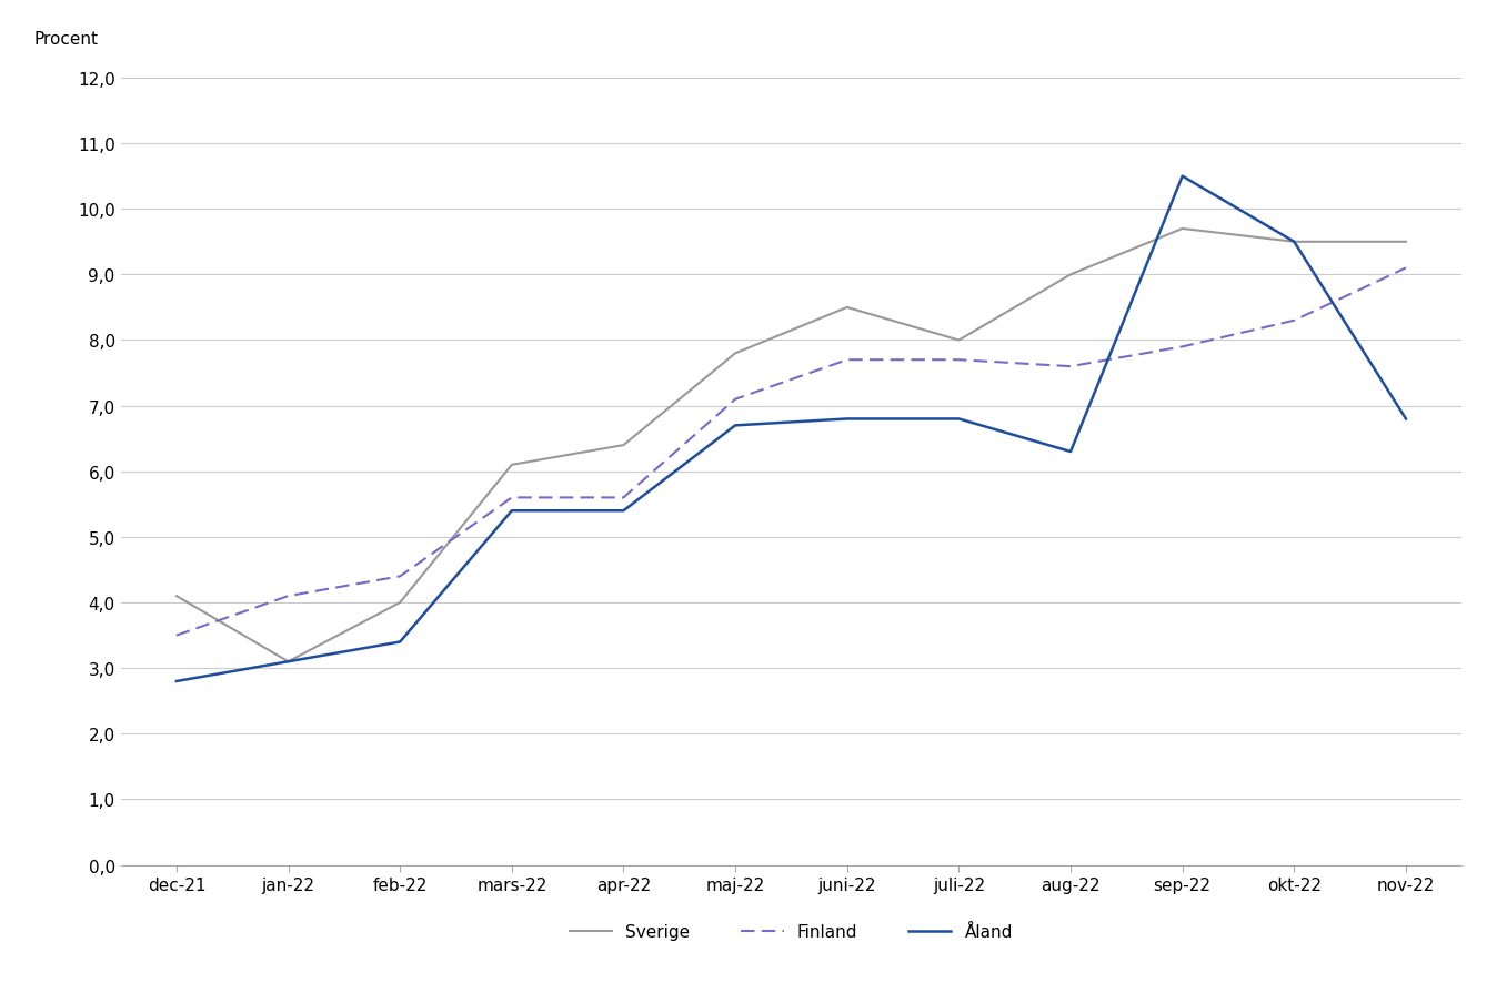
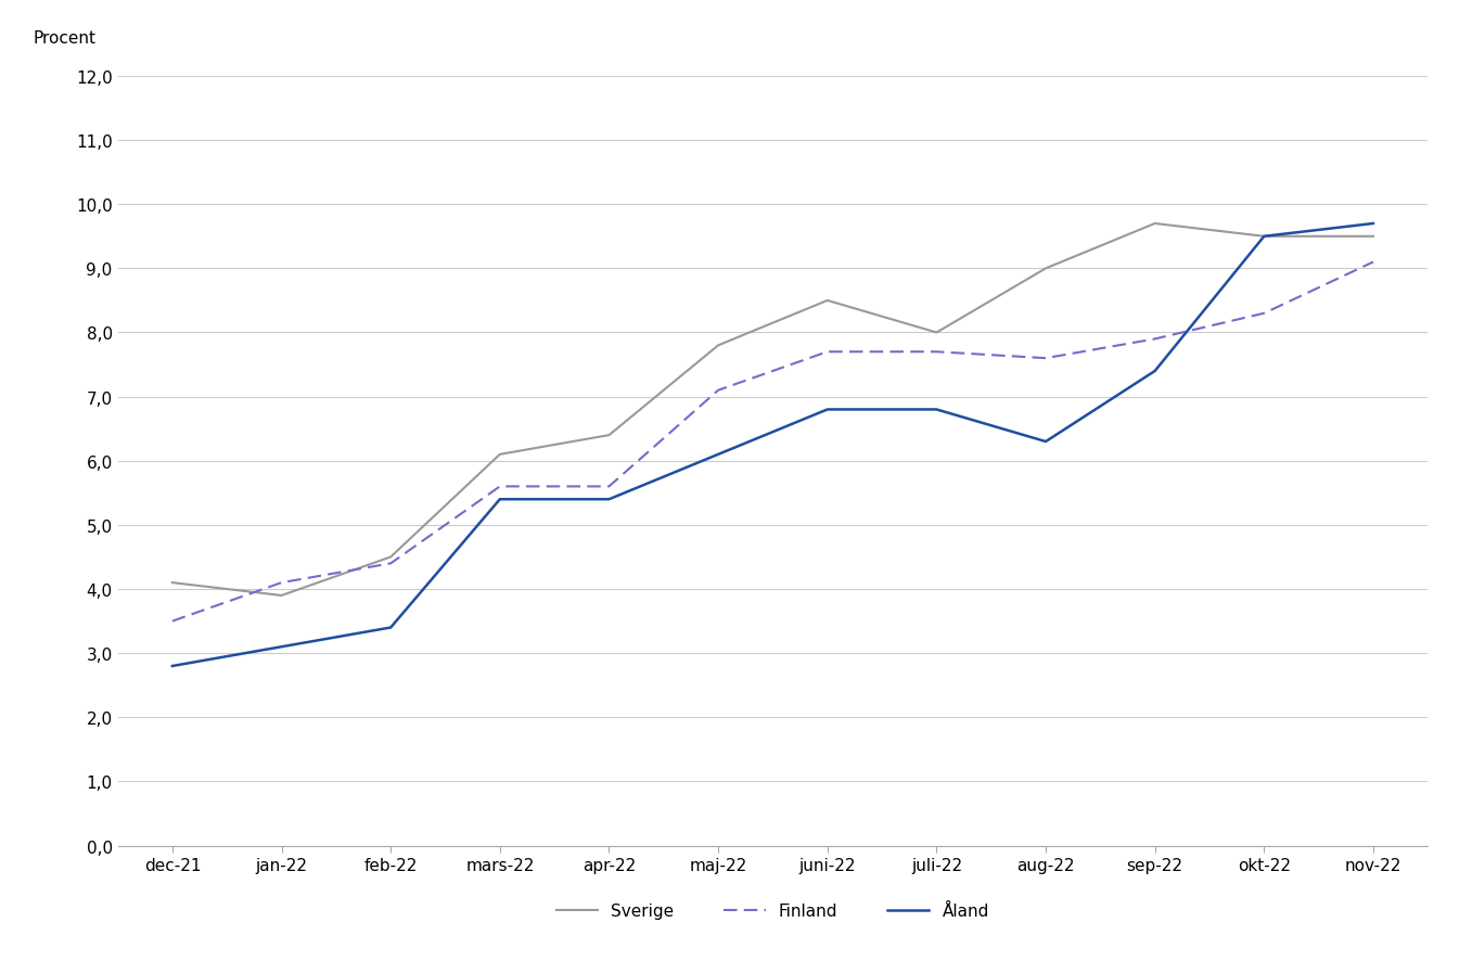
Sverige/jan-22: 3,1 -> 3,9
Sverige/feb-22: 4,0 -> 4,5
Åland/maj-22: 6,7 -> 6,1
Åland/sep-22: 10,5 -> 7,4
Åland/nov-22: 6,8 -> 9,7
